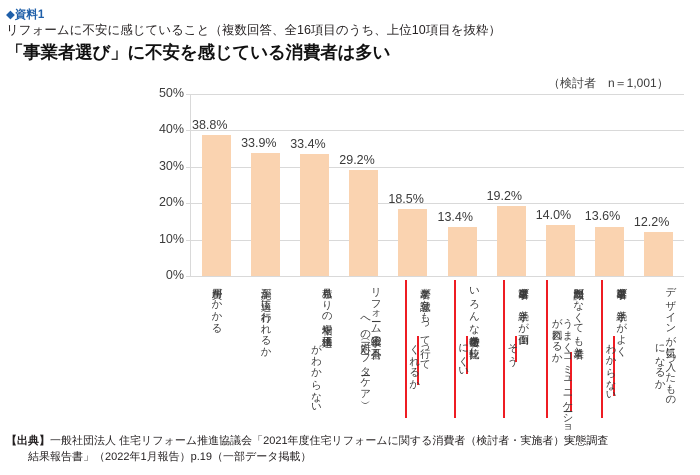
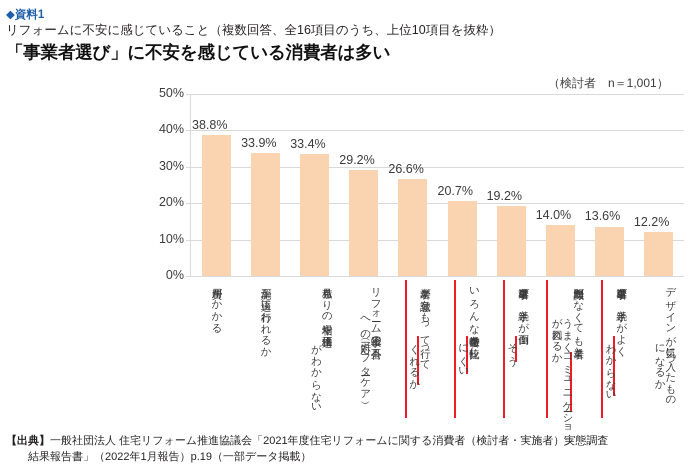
業者が誠意をもって行ってくれるか: 18.5% -> 26.6%
いろんな業者特徴を比較しにくい: 13.4% -> 20.7%
